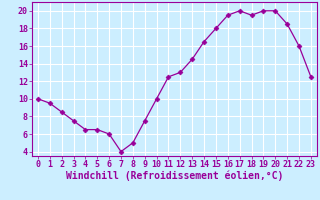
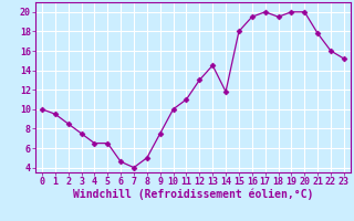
6: 6.0 -> 4.6
11: 12.5 -> 11.0
14: 16.5 -> 11.8
21: 18.5 -> 17.8
23: 12.5 -> 15.2
